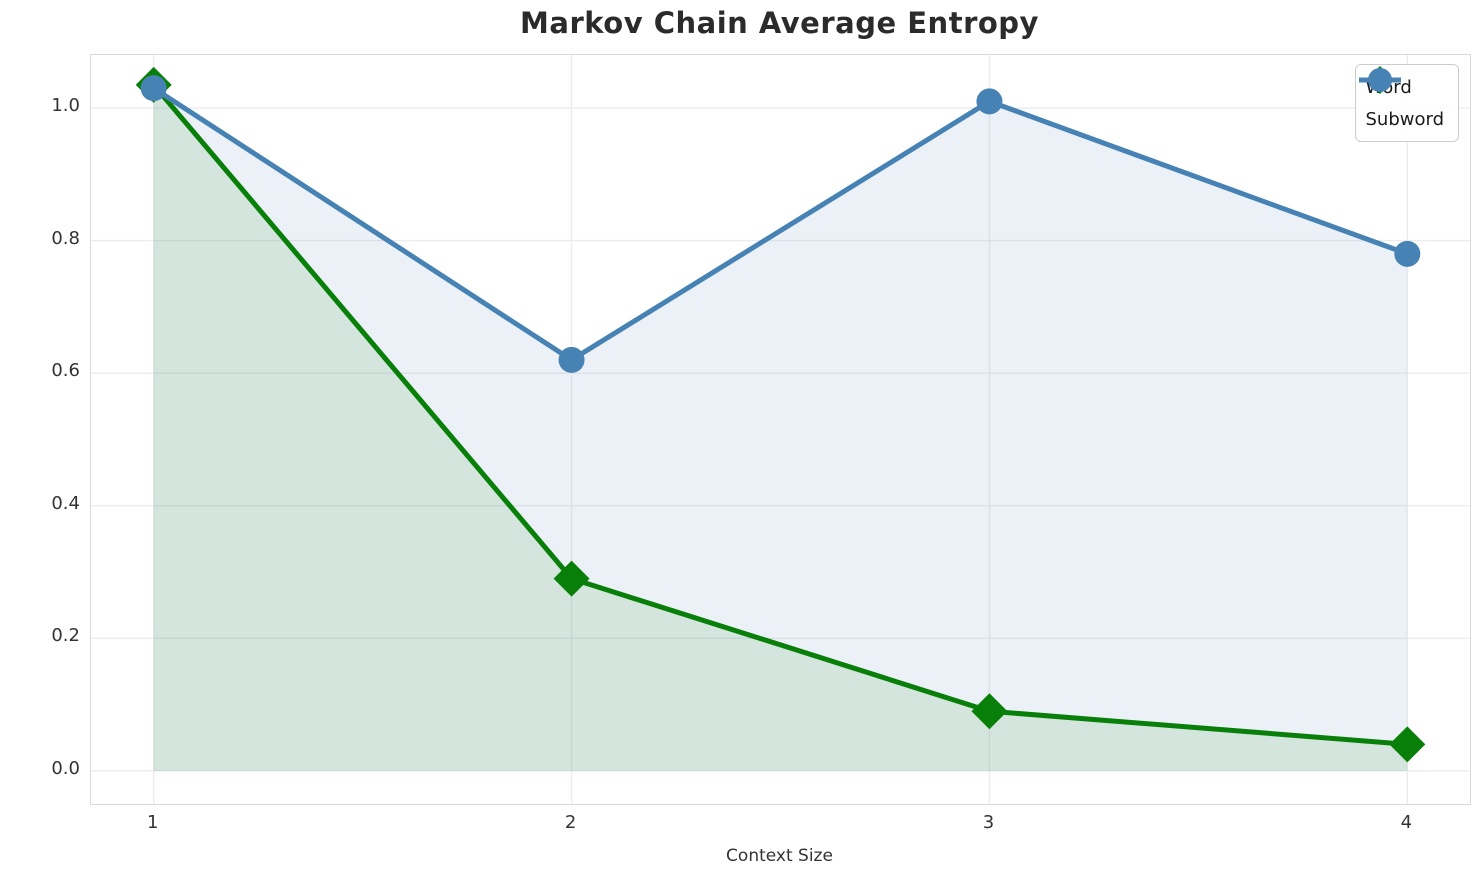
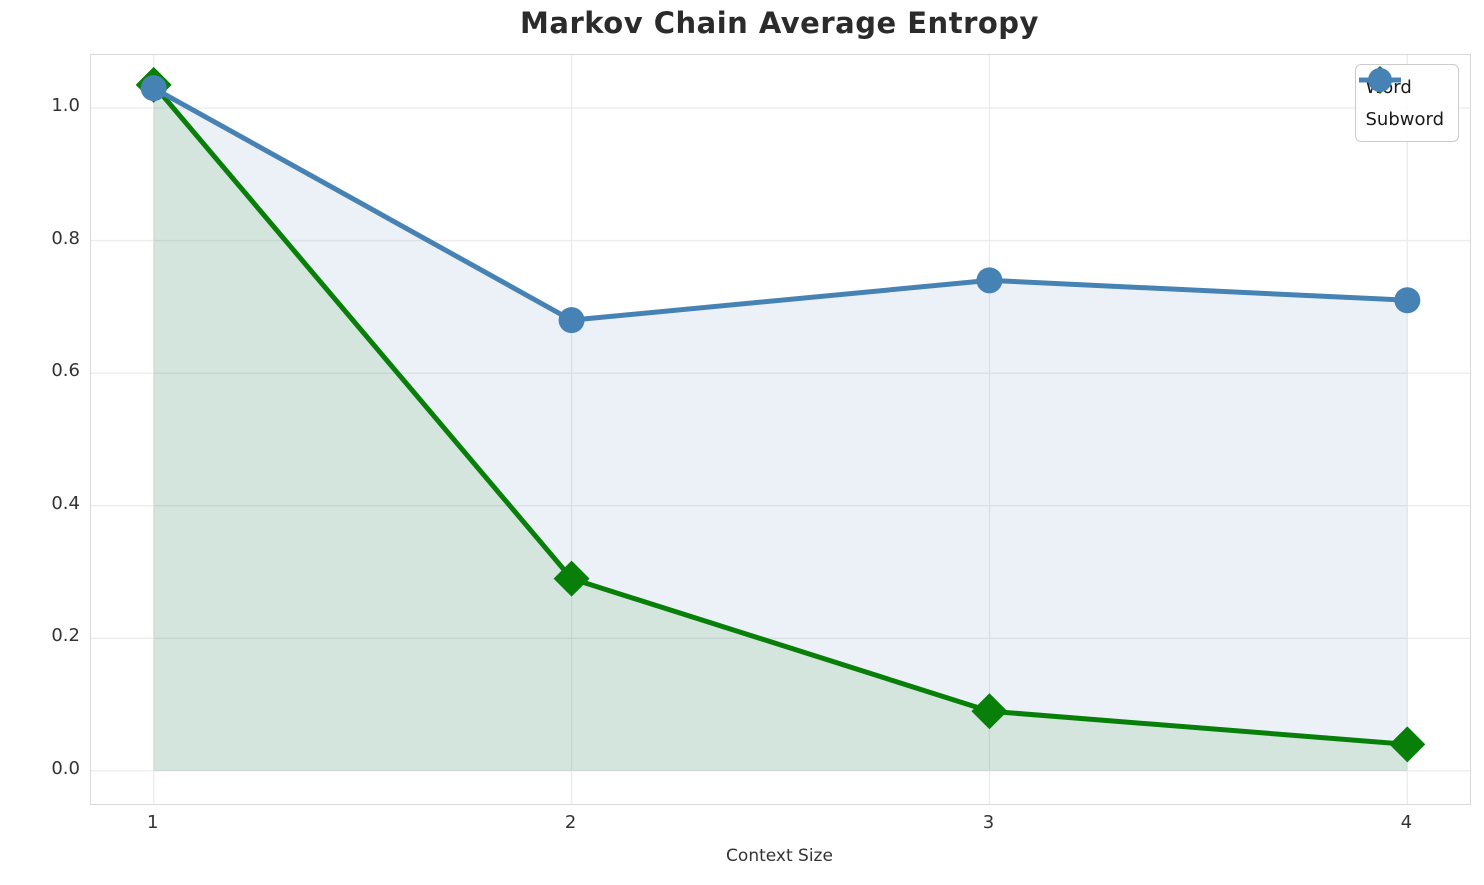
Subword/2: 0.62 -> 0.68
Subword/3: 1.01 -> 0.74
Subword/4: 0.78 -> 0.71
